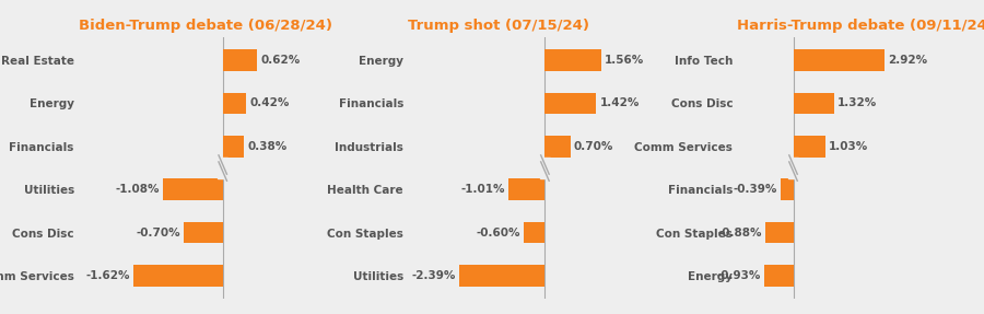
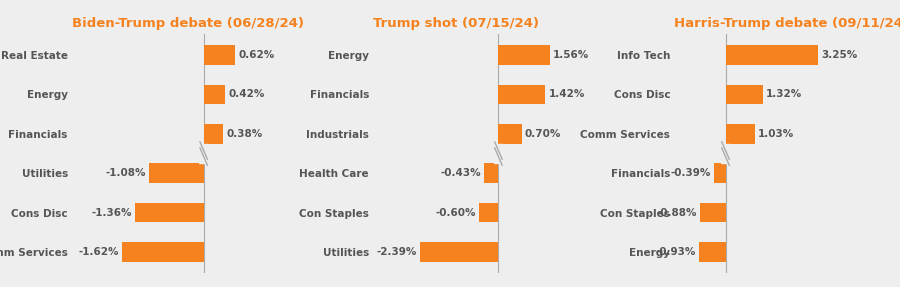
Biden-Trump debate (06/28/24)/Cons Disc: -0.70% -> -1.36%
Trump shot (07/15/24)/Health Care: -1.01% -> -0.43%
Info Tech: 2.92% -> 3.25%
